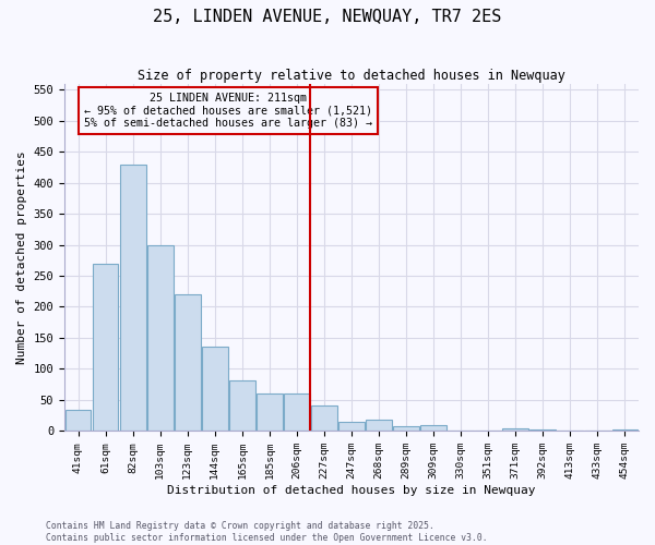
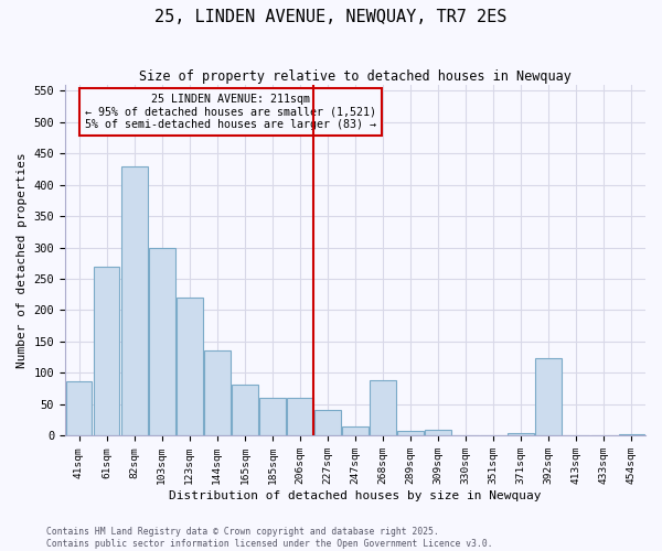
41sqm: 33 -> 86
268sqm: 18 -> 88
392sqm: 3 -> 124
